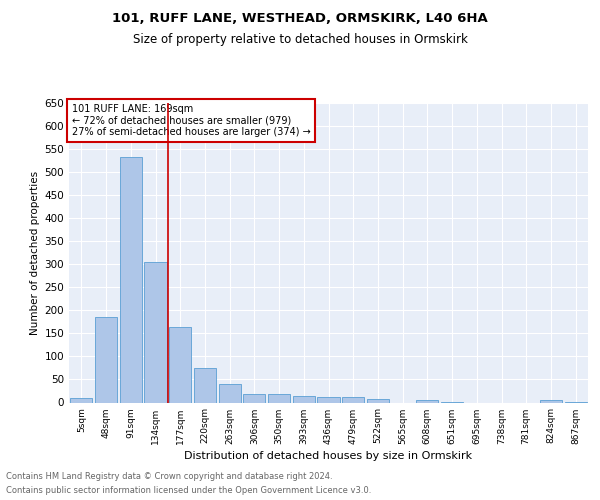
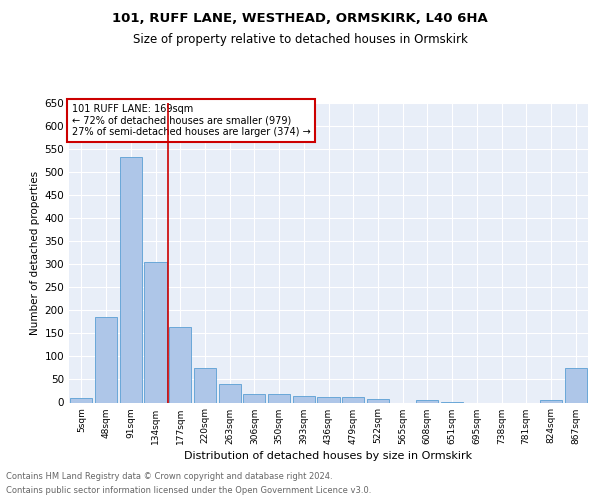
867sqm: 2 -> 75
